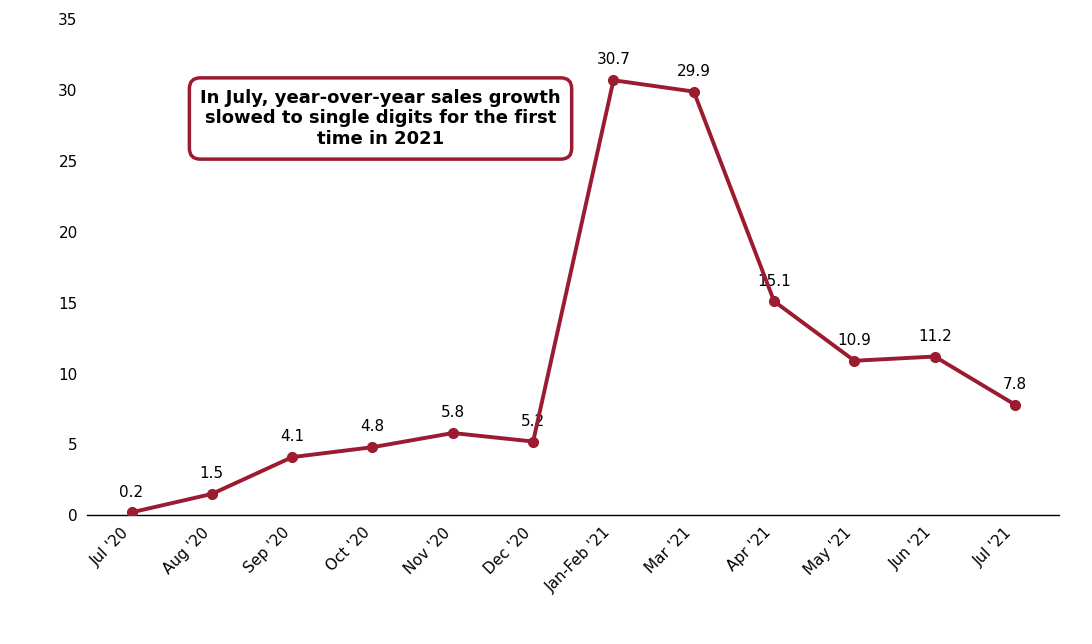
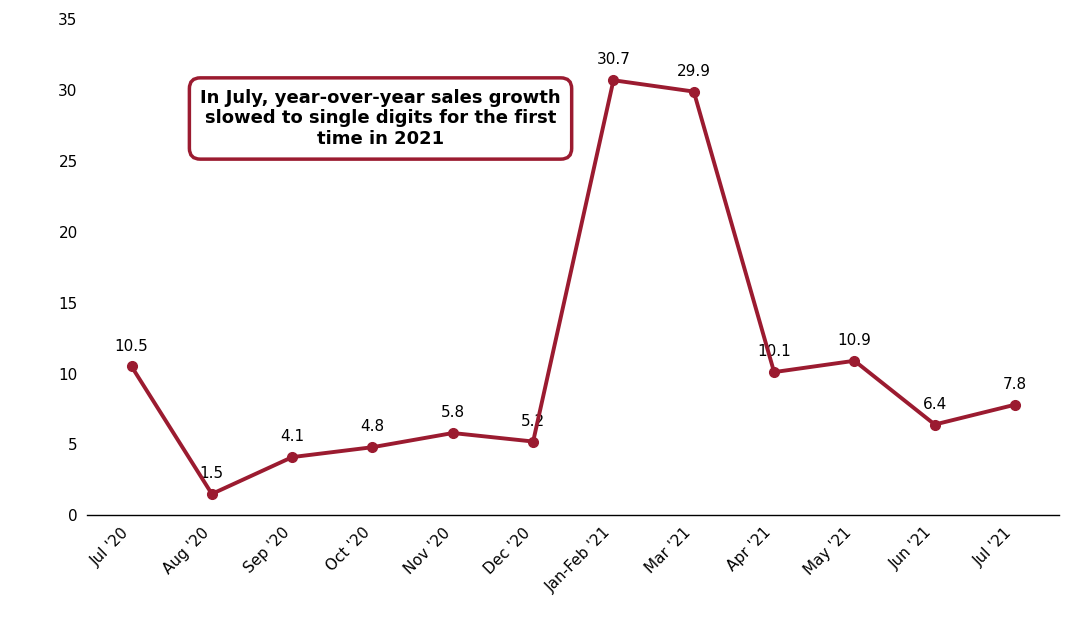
Jul '20: 0.2 -> 10.5
Apr '21: 15.1 -> 10.1
Jun '21: 11.2 -> 6.4
